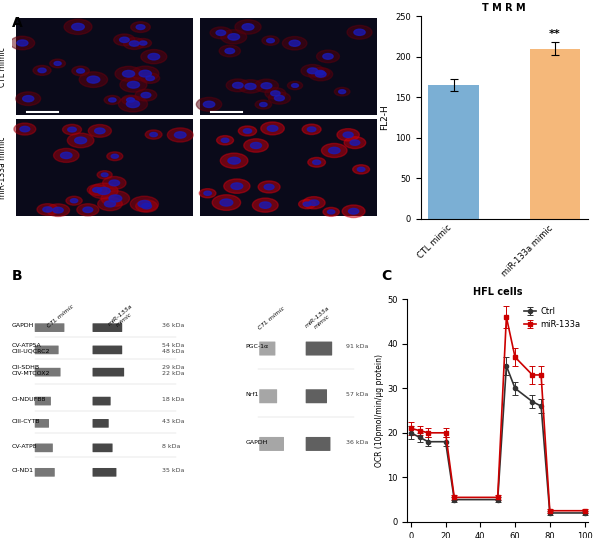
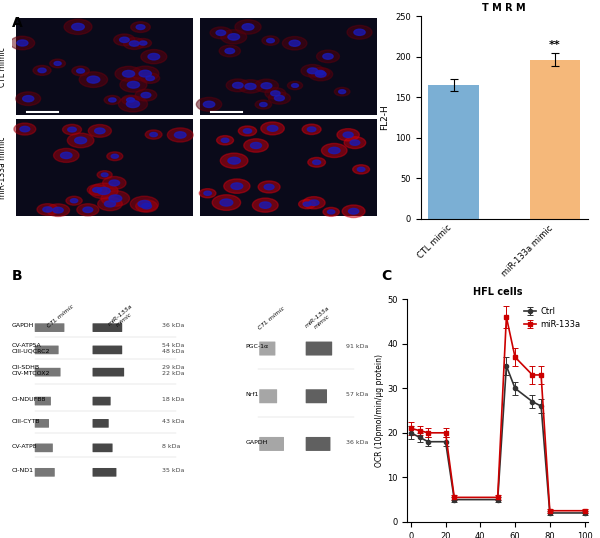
T M R M/miR-133a mimic: 210 -> 196
